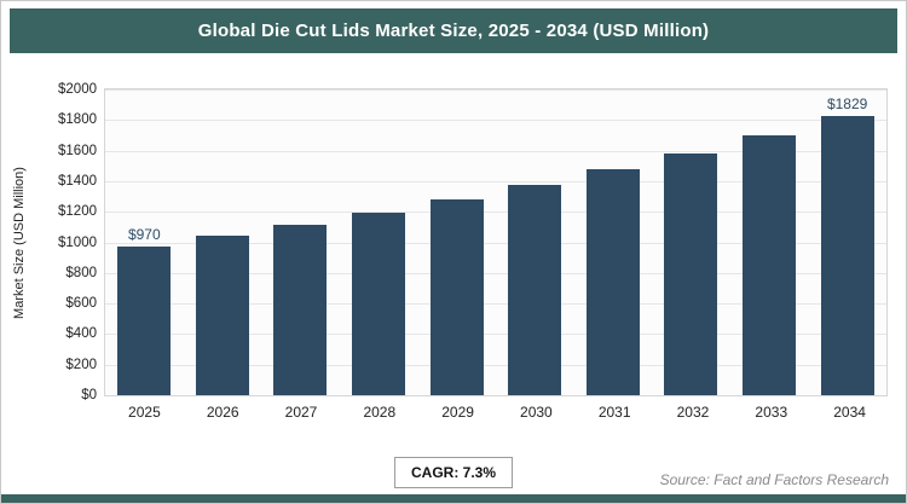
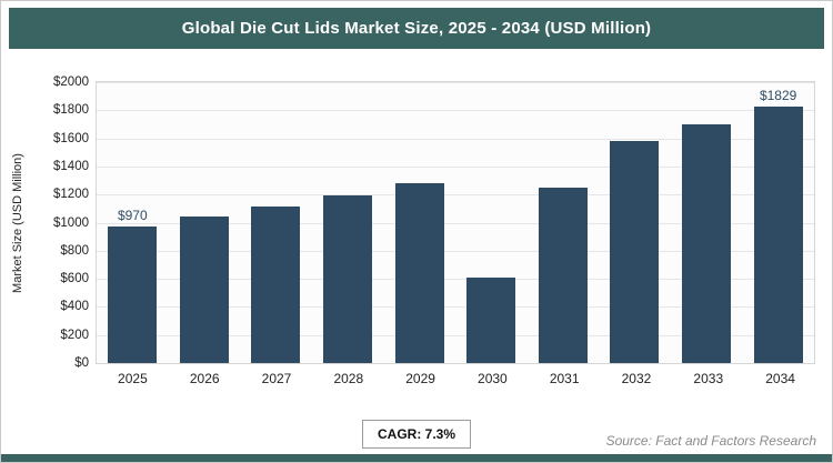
2030: $1380 -> $610
2031: $1480 -> $1250
